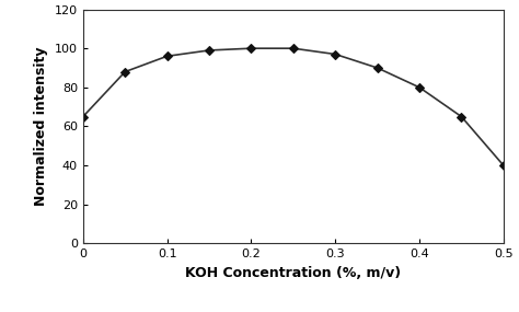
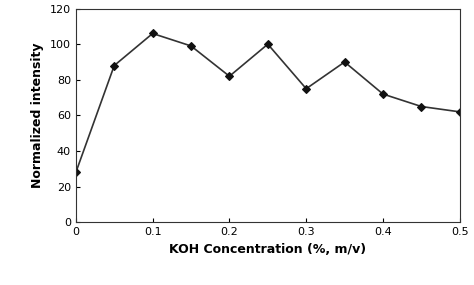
0: 65 -> 28
0.1: 96 -> 106
0.2: 100 -> 82
0.3: 97 -> 75
0.4: 80 -> 72
0.5: 40 -> 62
